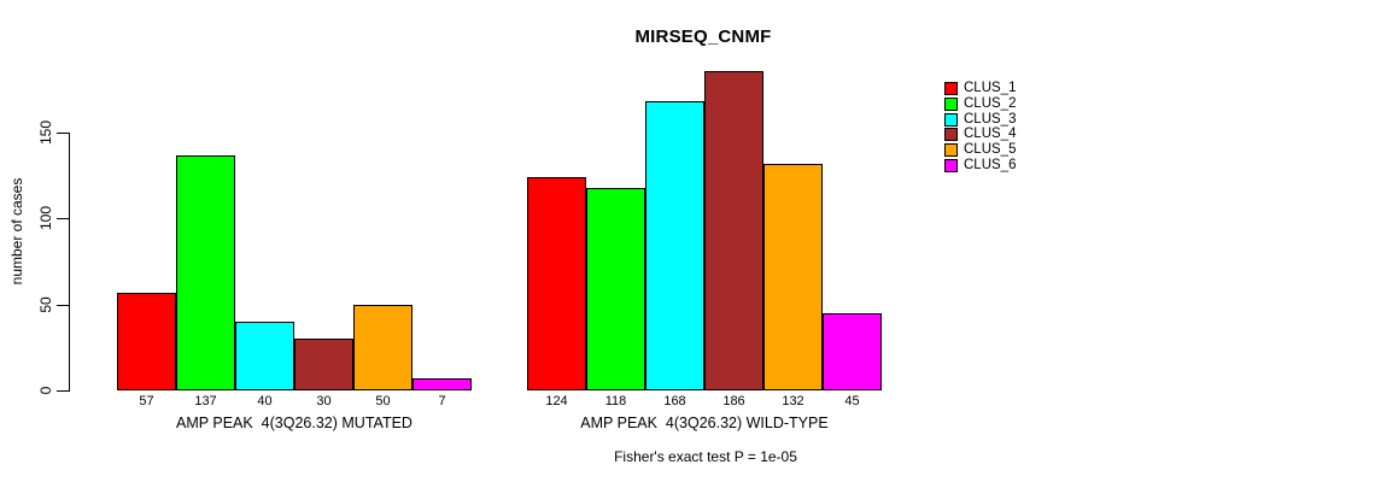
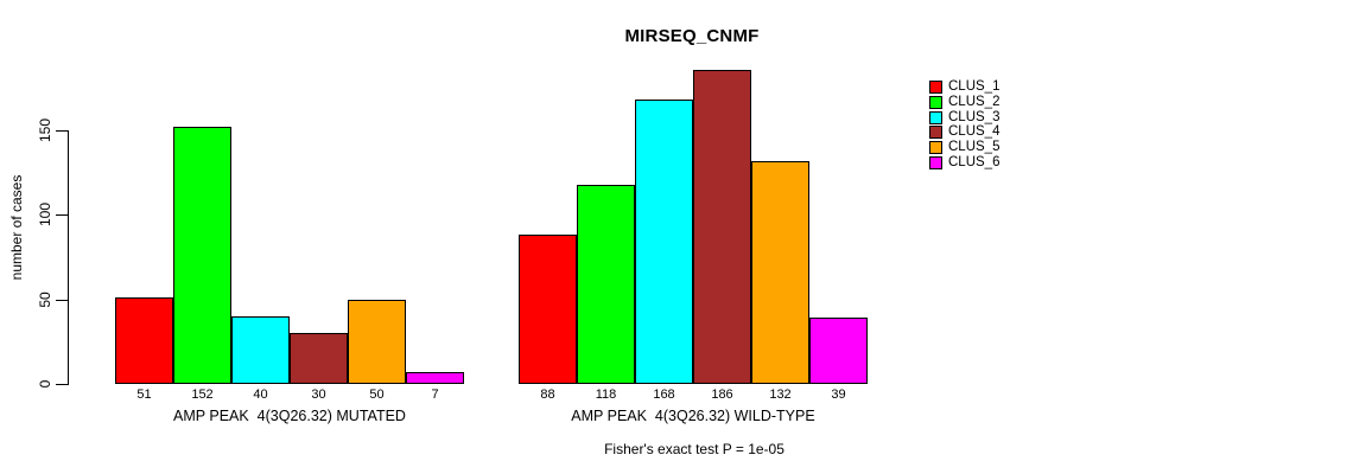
CLUS_1/AMP PEAK 4(3Q26.32) MUTATED: 57 -> 51
CLUS_2/AMP PEAK 4(3Q26.32) MUTATED: 137 -> 152
CLUS_1/AMP PEAK 4(3Q26.32) WILD-TYPE: 124 -> 88
CLUS_6/AMP PEAK 4(3Q26.32) WILD-TYPE: 45 -> 39
